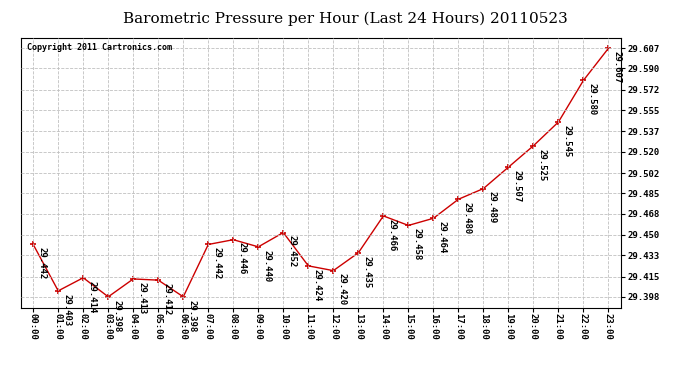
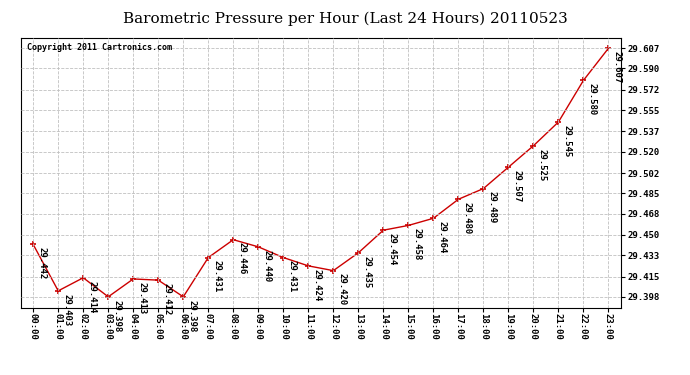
07:00: 29.442 -> 29.431
10:00: 29.452 -> 29.431
14:00: 29.466 -> 29.454
